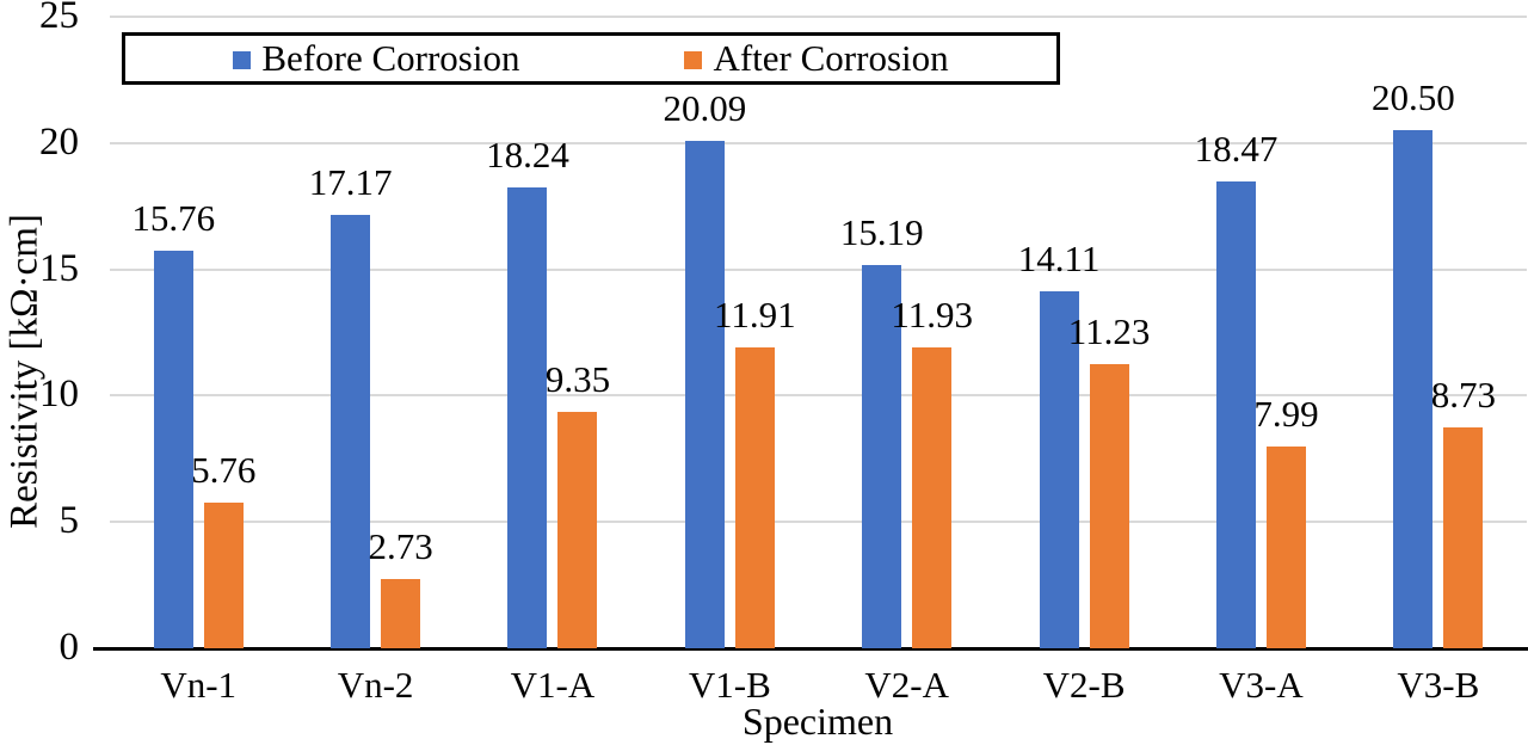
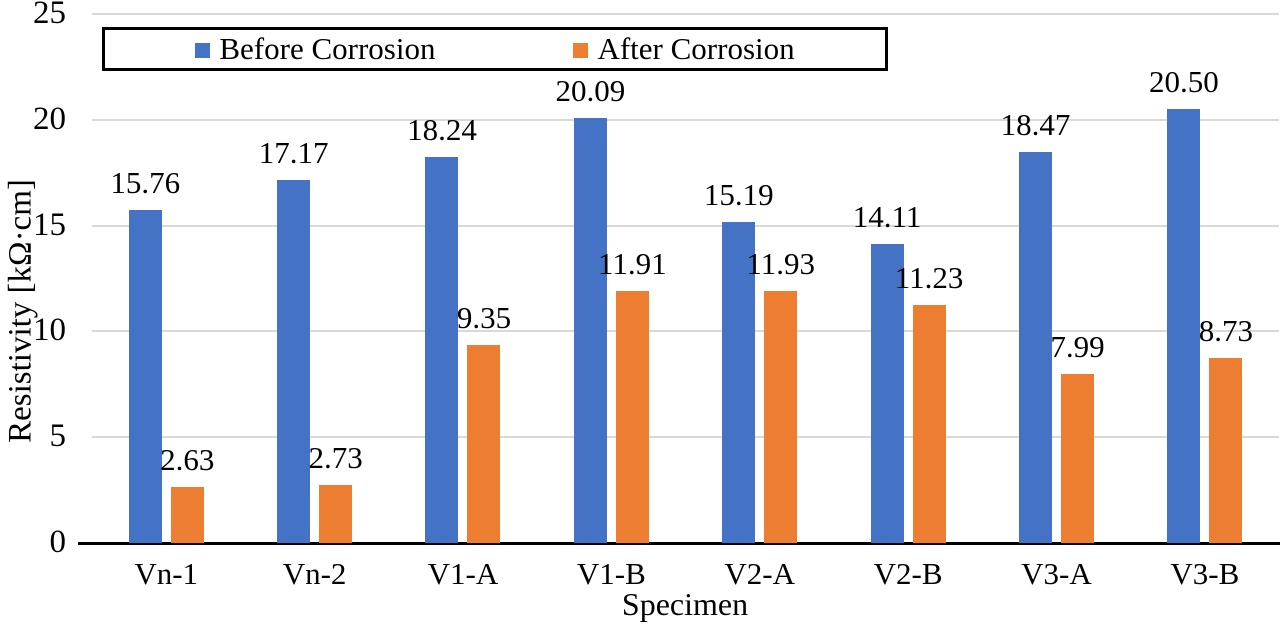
After Corrosion/Vn-1: 5.76 -> 2.63
